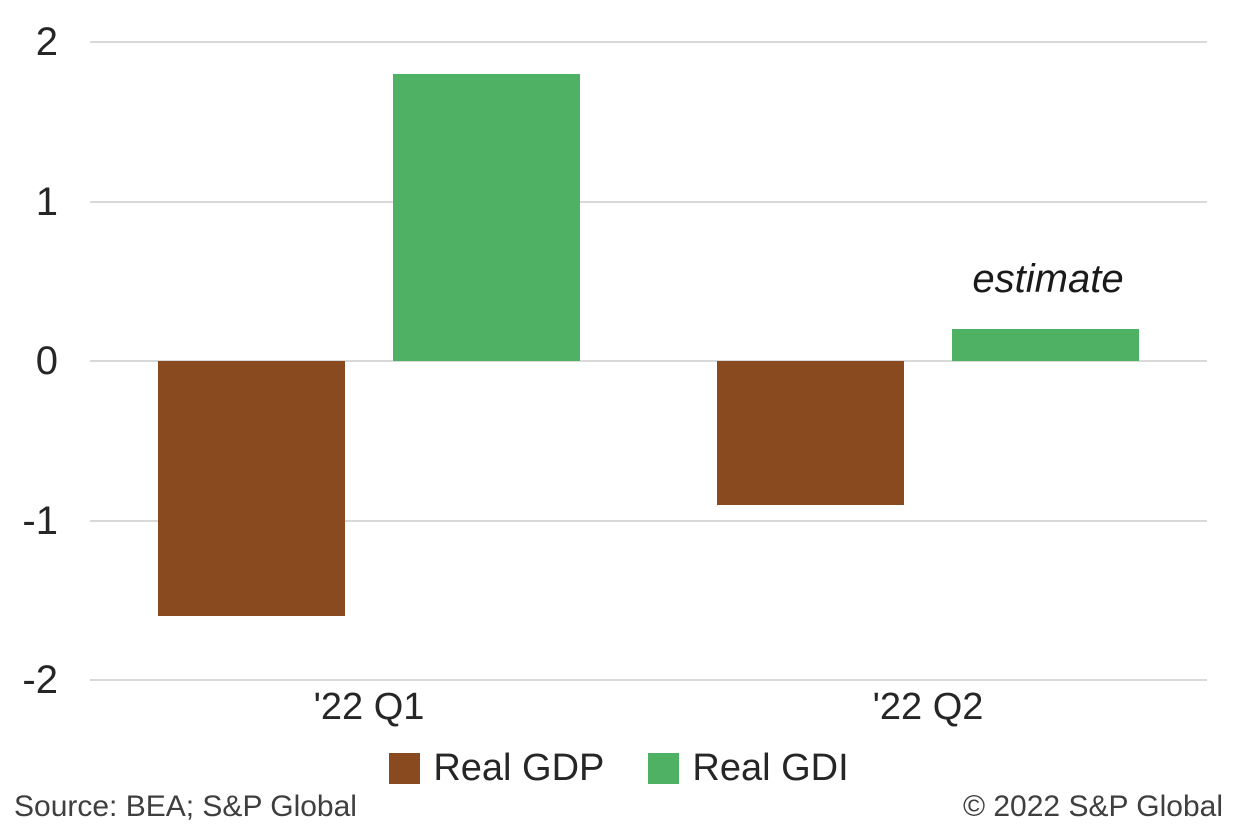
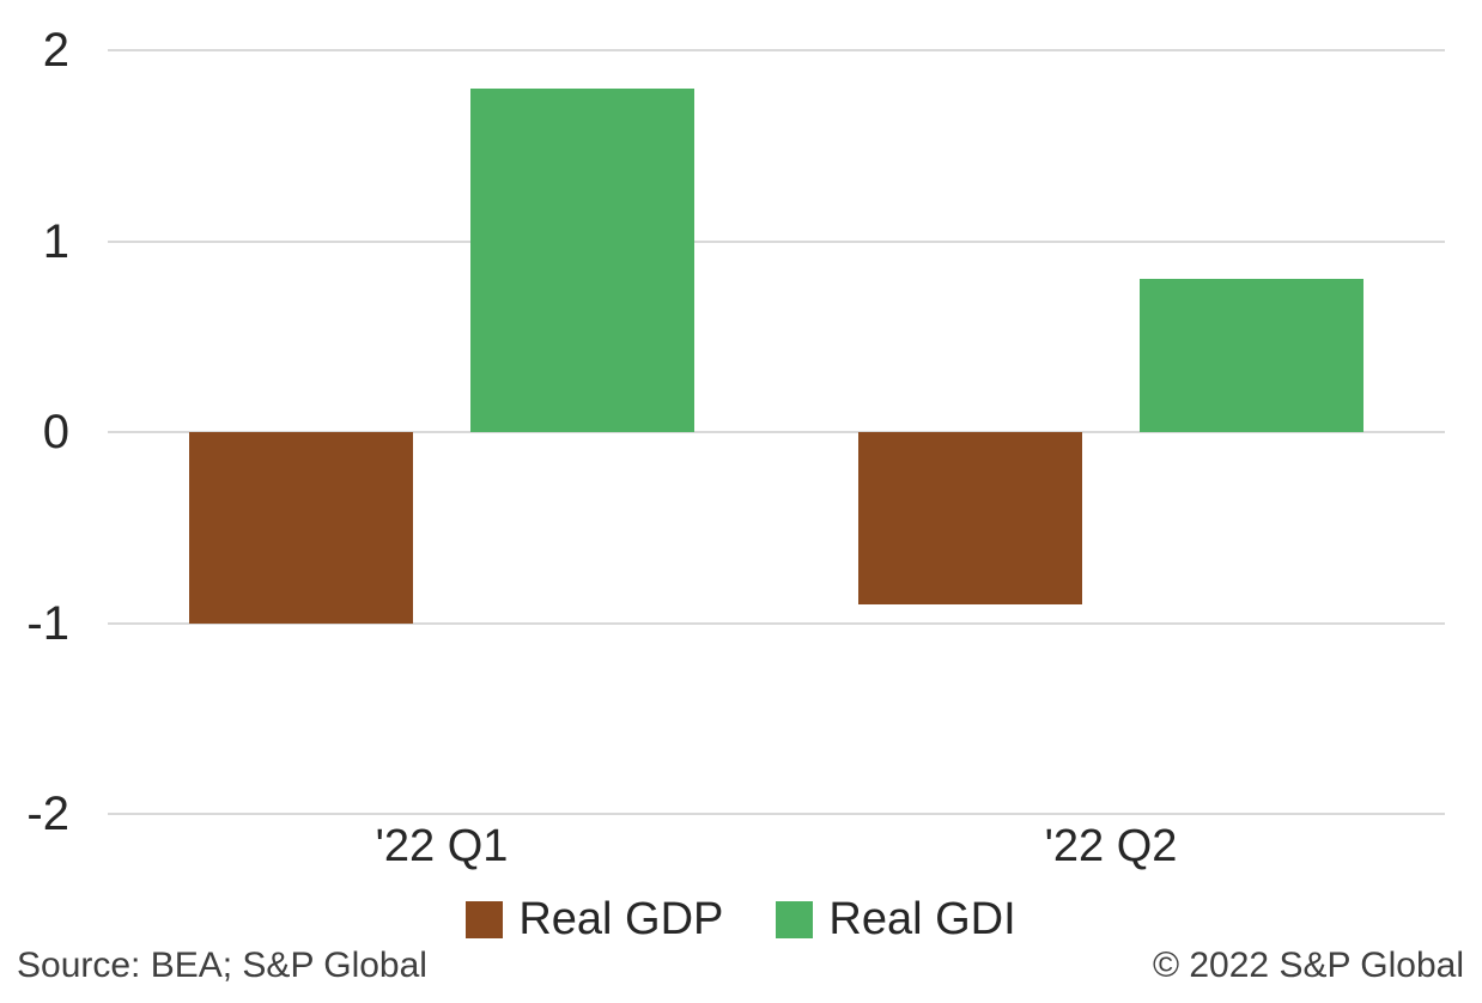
Real GDP/'22 Q1: -1.6 -> -1.0
Real GDI/'22 Q2: 0.2 -> 0.8
